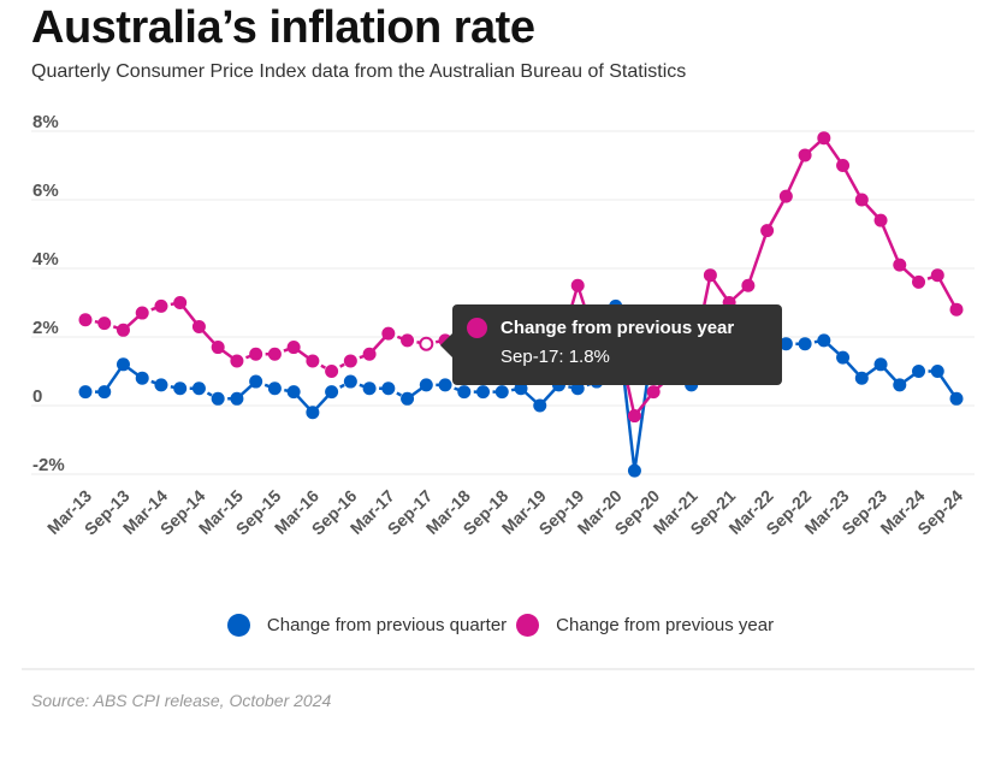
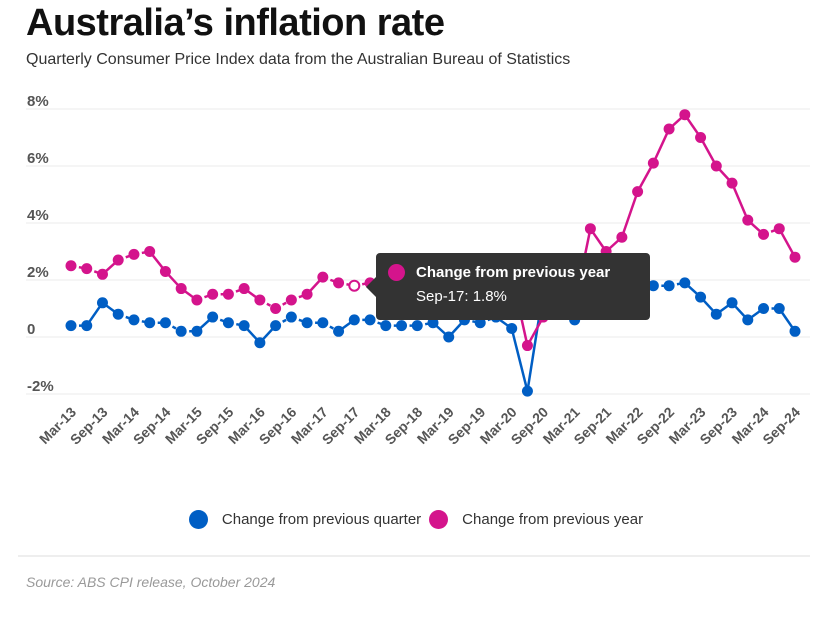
Change from previous year/Sep-19: 3.5% -> 1.7%
Change from previous quarter/Mar-20: 2.9% -> 0.3%
Change from previous quarter/Sep-20: 2.0% -> 1.6%
Change from previous year/Sep-20: 0.4% -> 0.7%
